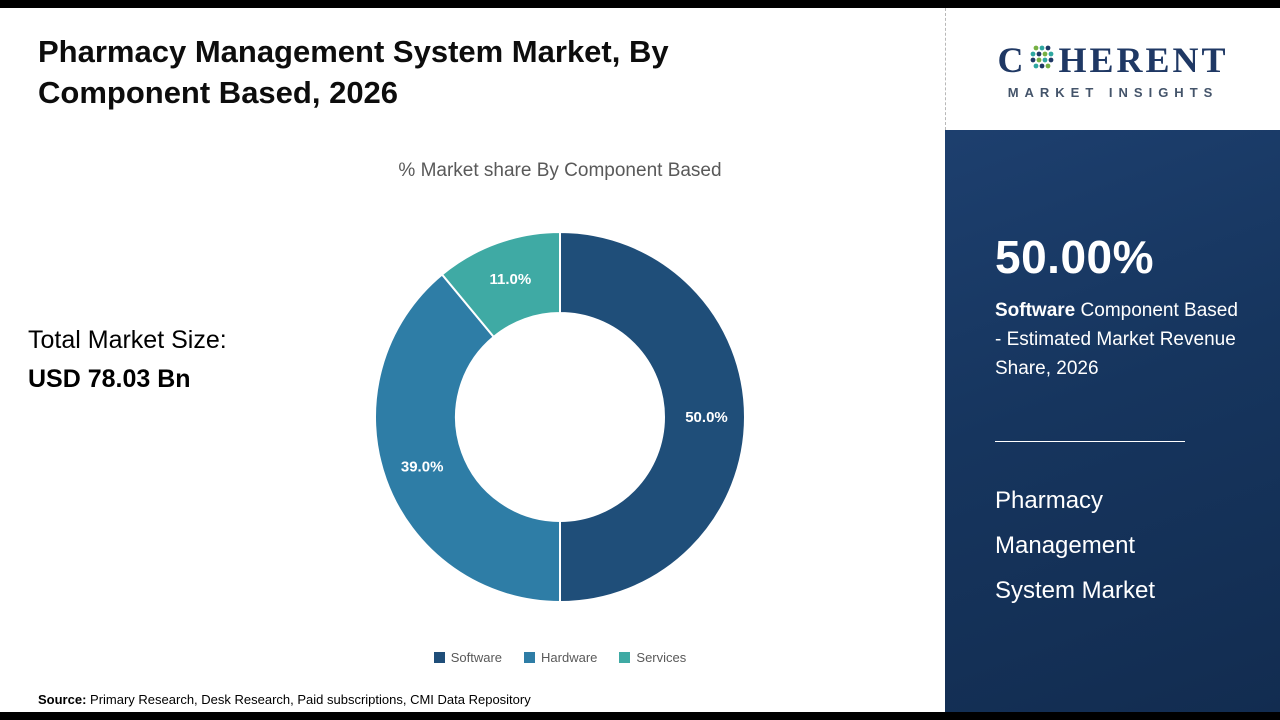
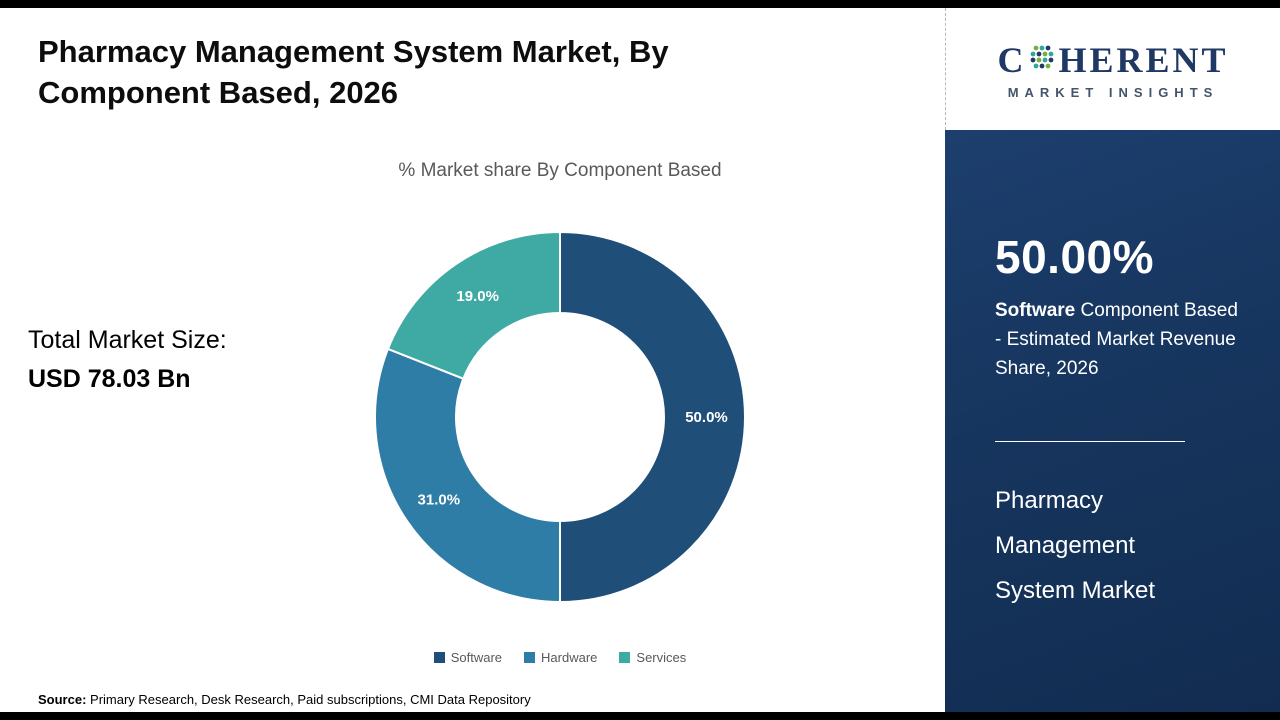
Hardware: 39.0% -> 31.0%
Services: 11.0% -> 19.0%
